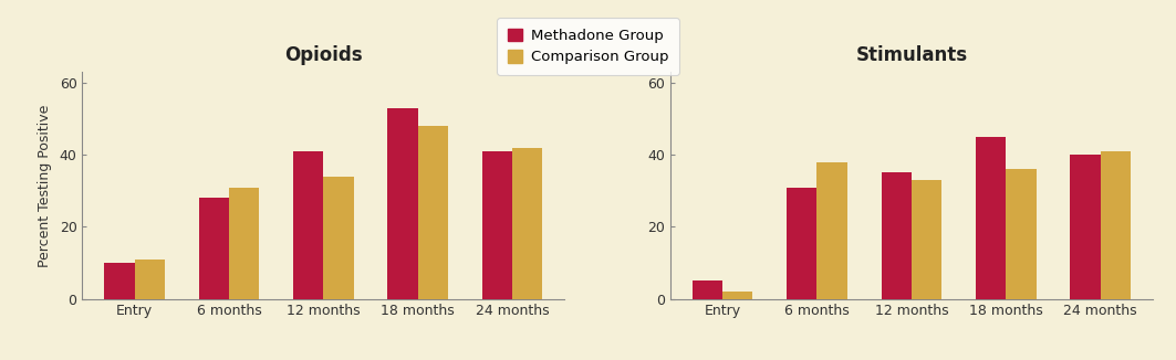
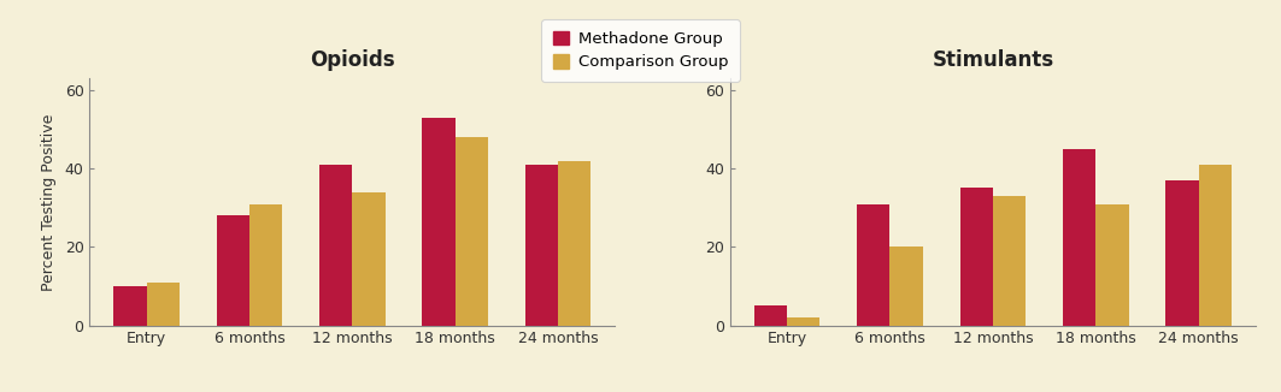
Stimulants/Comparison Group/6 months: 38 -> 20
Stimulants/Comparison Group/18 months: 36 -> 31
Stimulants/Methadone Group/24 months: 40 -> 37
